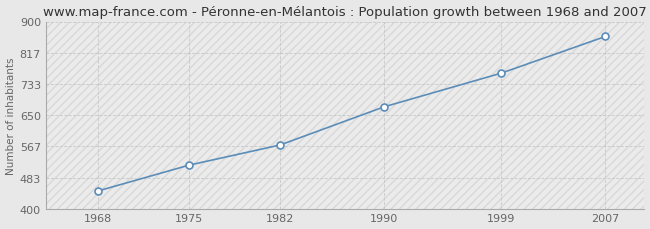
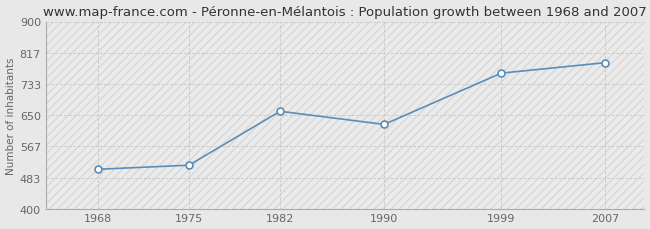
1968: 447 -> 505
1982: 570 -> 660
1990: 672 -> 625
2007: 860 -> 790
